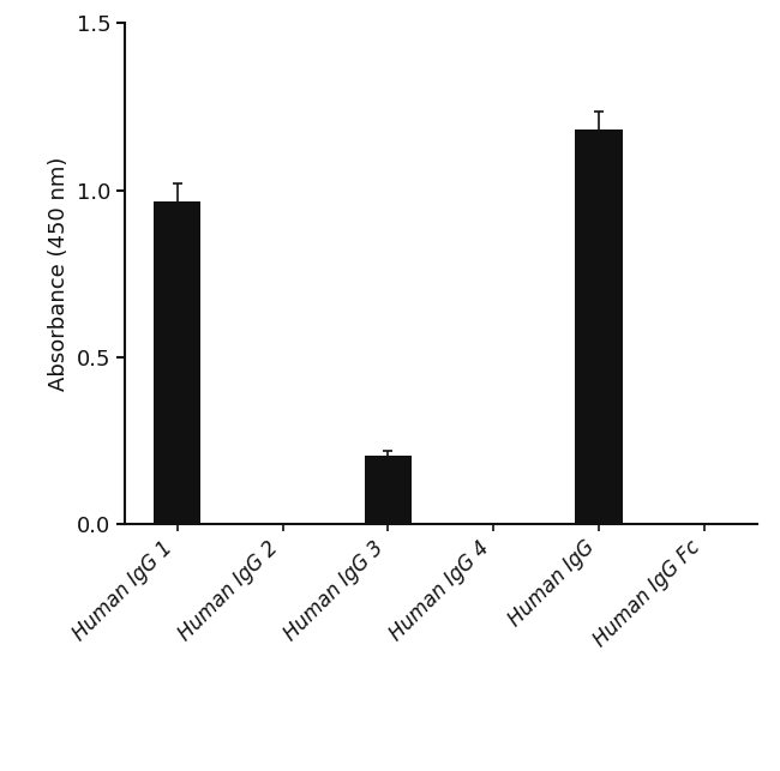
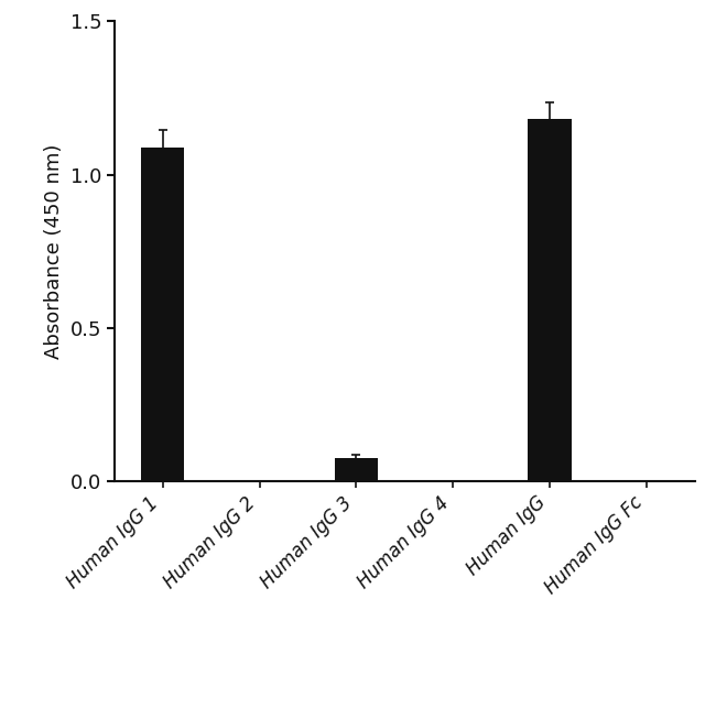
Human IgG 1: 0.965 -> 1.090
Human IgG 3: 0.205 -> 0.075
